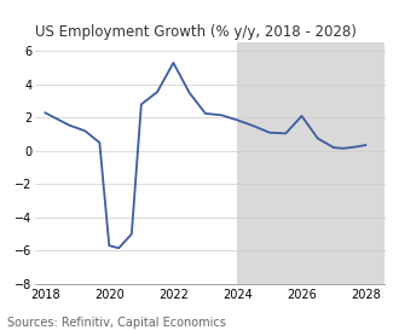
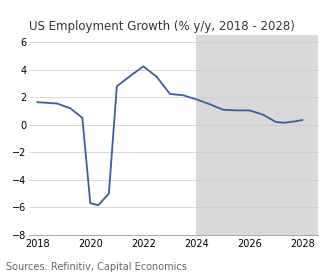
2018: 2.3 -> 1.6
2022: 5.3 -> 4.2
2026: 2.1 -> 1.1
